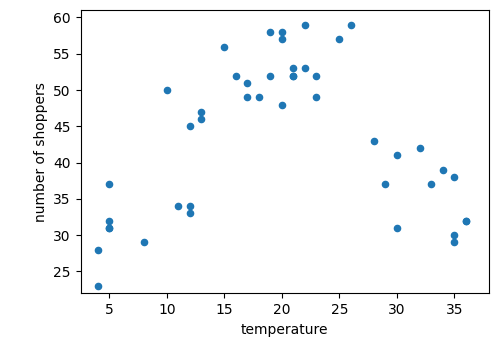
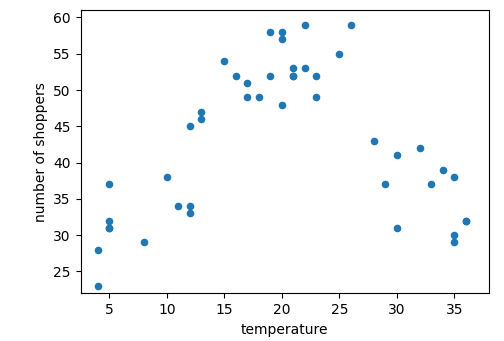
10: 50 -> 38
15: 56 -> 54
25: 57 -> 55
